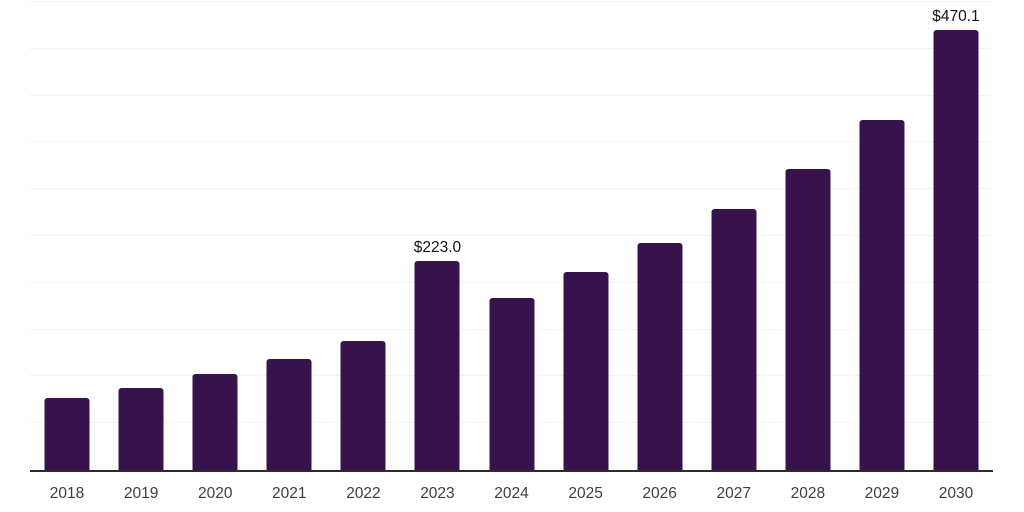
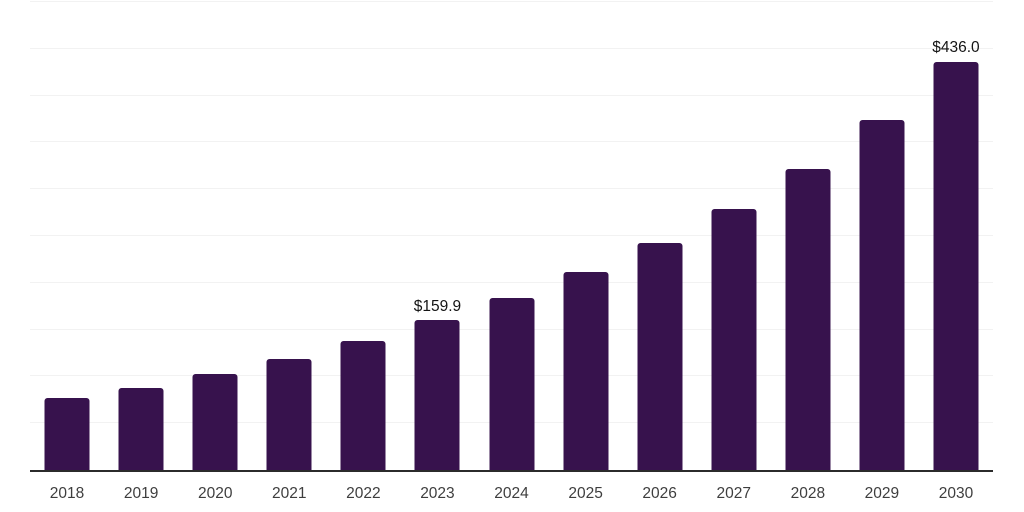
2023: $223.0 -> $159.9
2030: $470.1 -> $436.0
